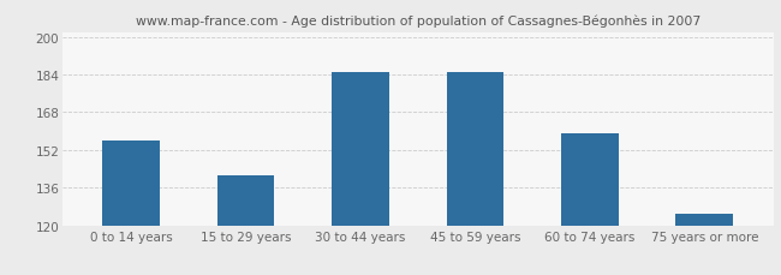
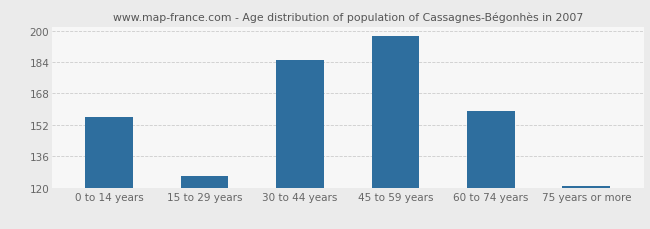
15 to 29 years: 141 -> 126
45 to 59 years: 185 -> 197
75 years or more: 125 -> 121
